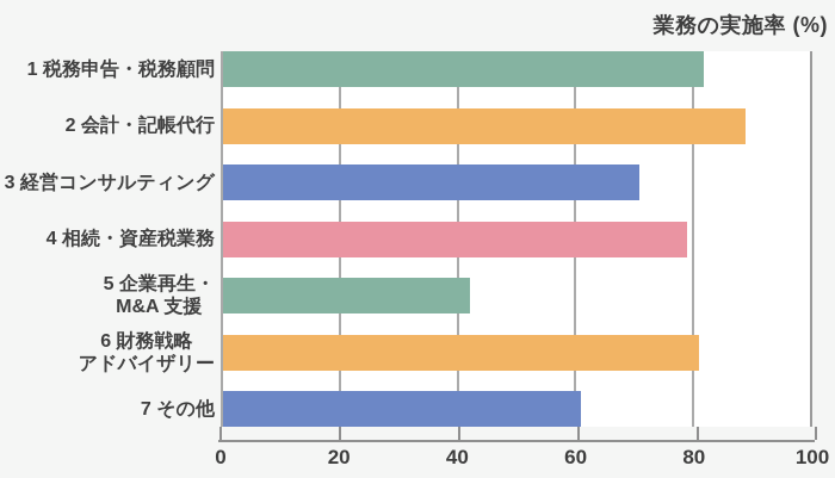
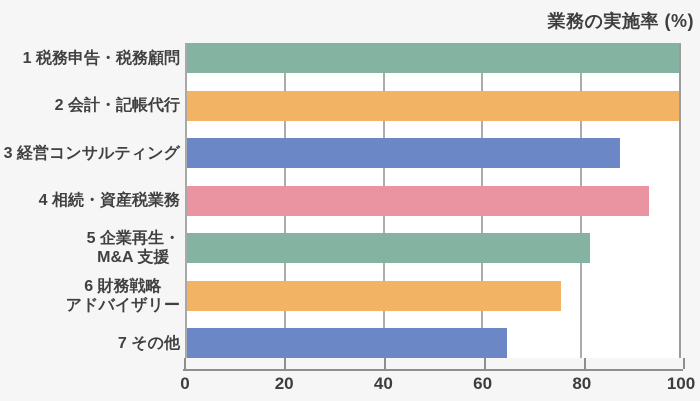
1 税務申告・税務顧問: 82 -> 100
2 会計・記帳代行: 89 -> 100
3 経営コンサルティング: 71 -> 88
4 相続・資産税業務: 79 -> 94
5 企業再生・ M&A 支援: 42 -> 82
6 財務戦略 アドバイザリー: 81 -> 76
7 その他: 61 -> 65
